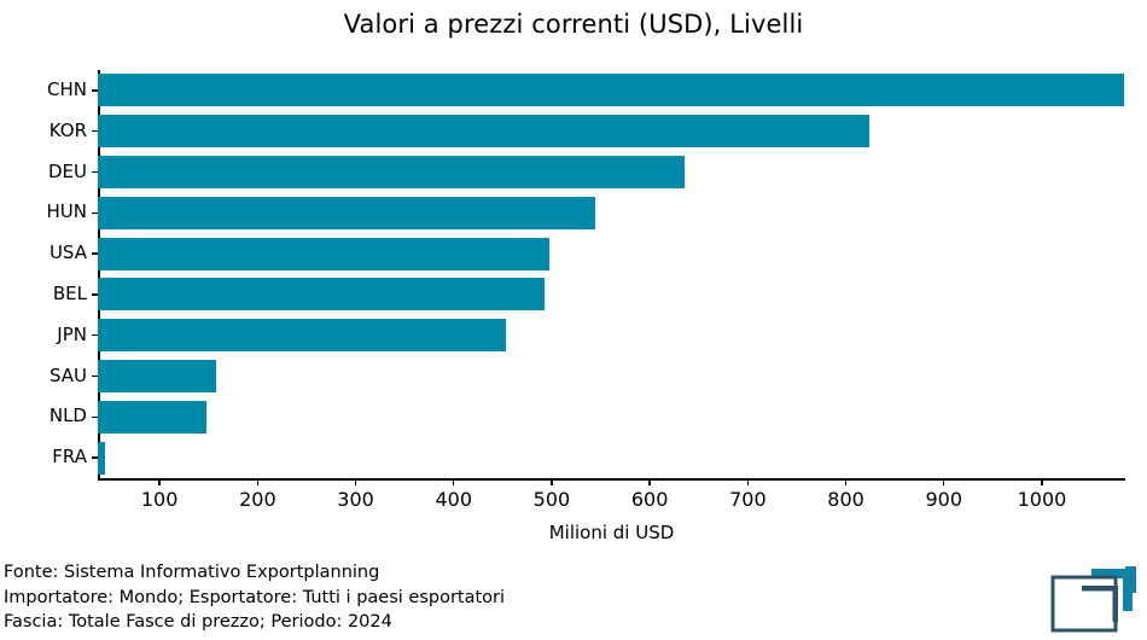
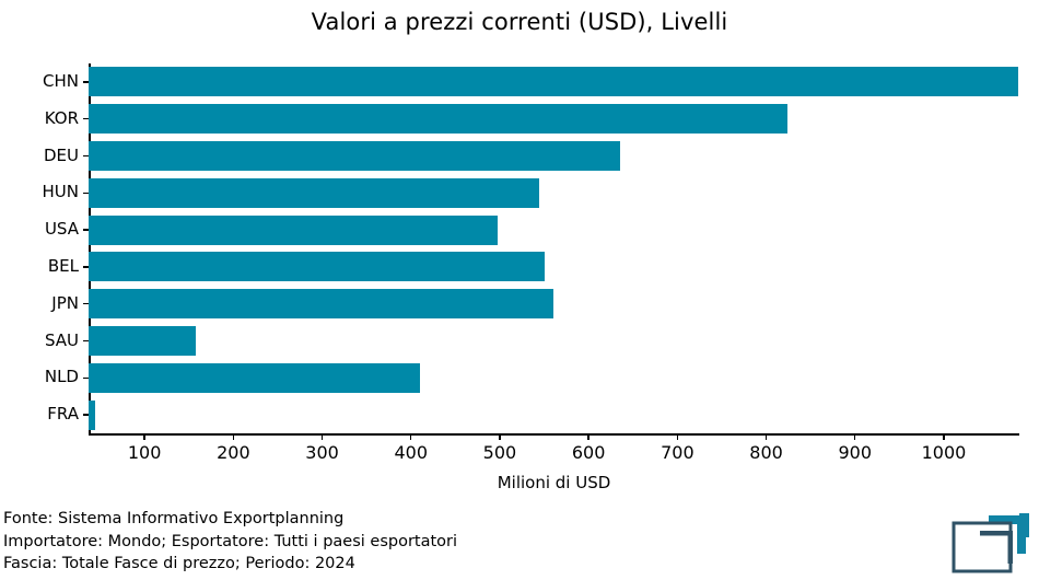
BEL: 490 -> 550
JPN: 450 -> 560
NLD: 150 -> 410
